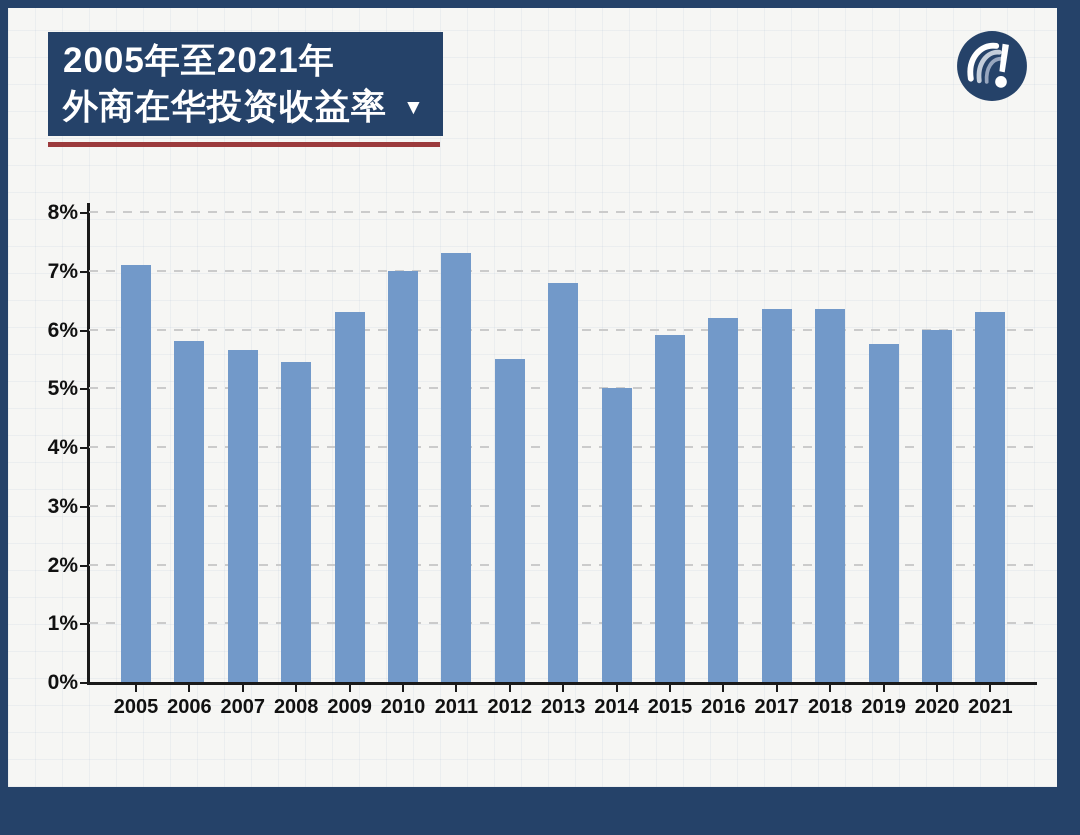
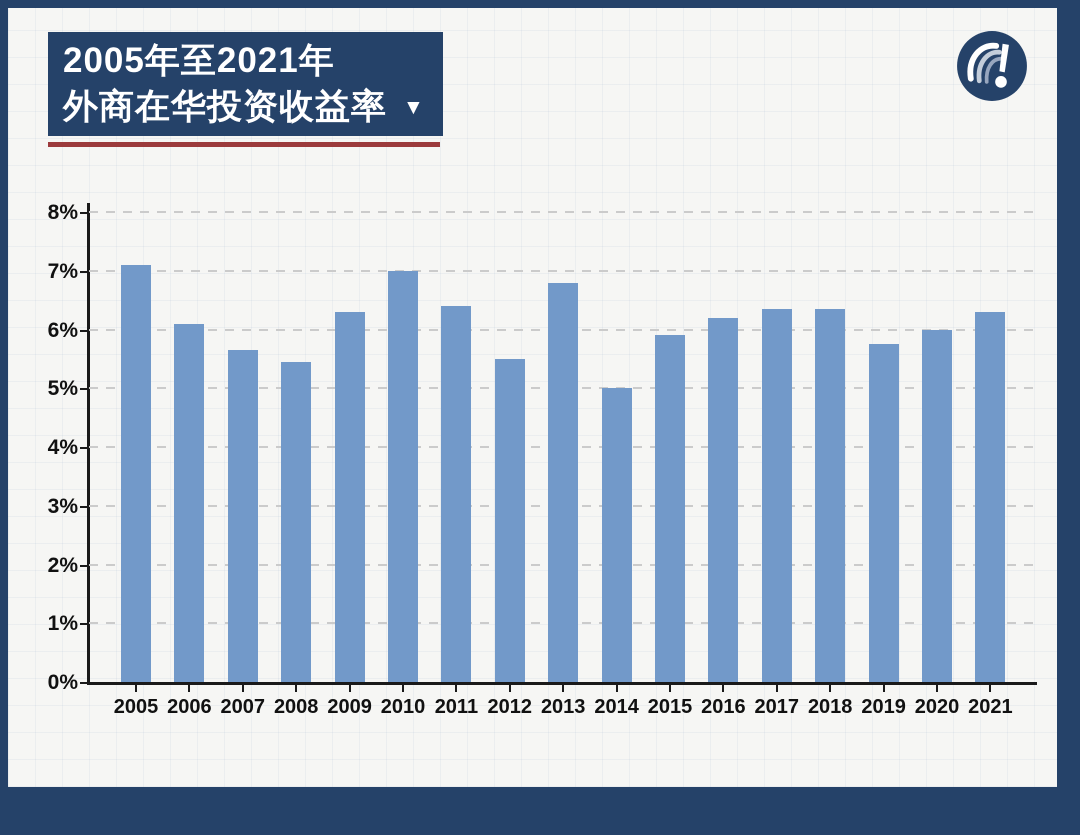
2006: 5.8% -> 6.1%
2011: 7.3% -> 6.4%
